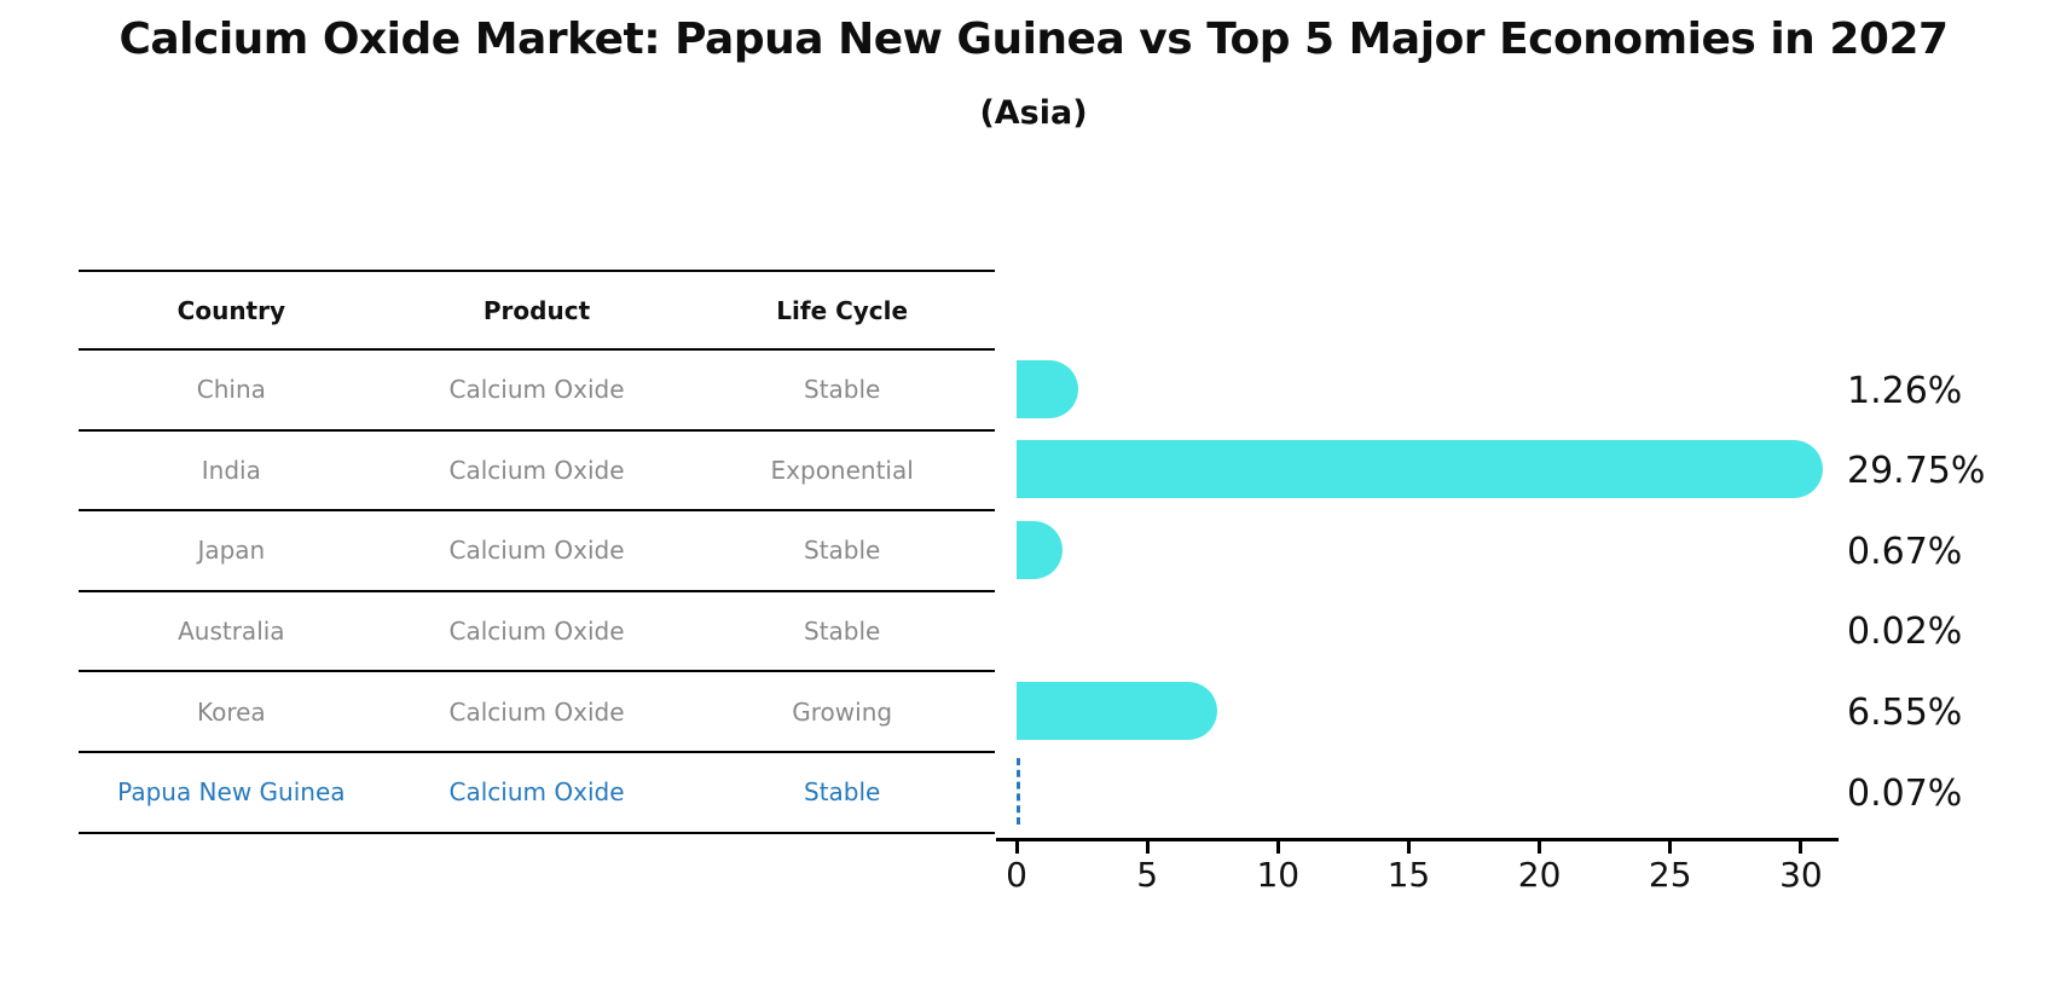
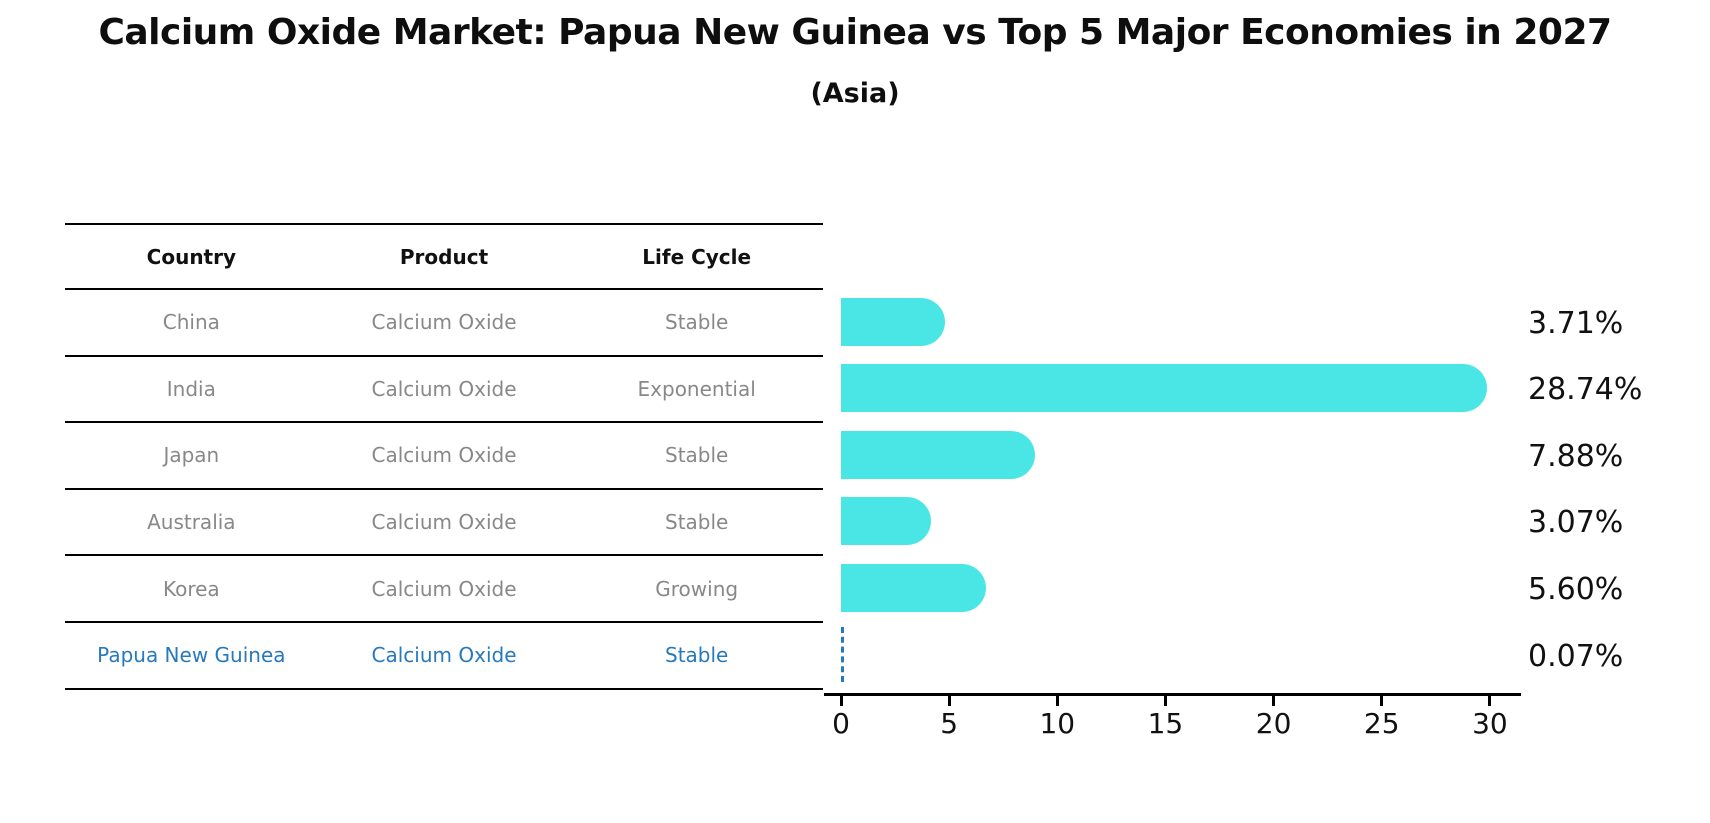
China: 1.26% -> 3.71%
India: 29.75% -> 28.74%
Japan: 0.67% -> 7.88%
Australia: 0.02% -> 3.07%
Korea: 6.55% -> 5.60%
